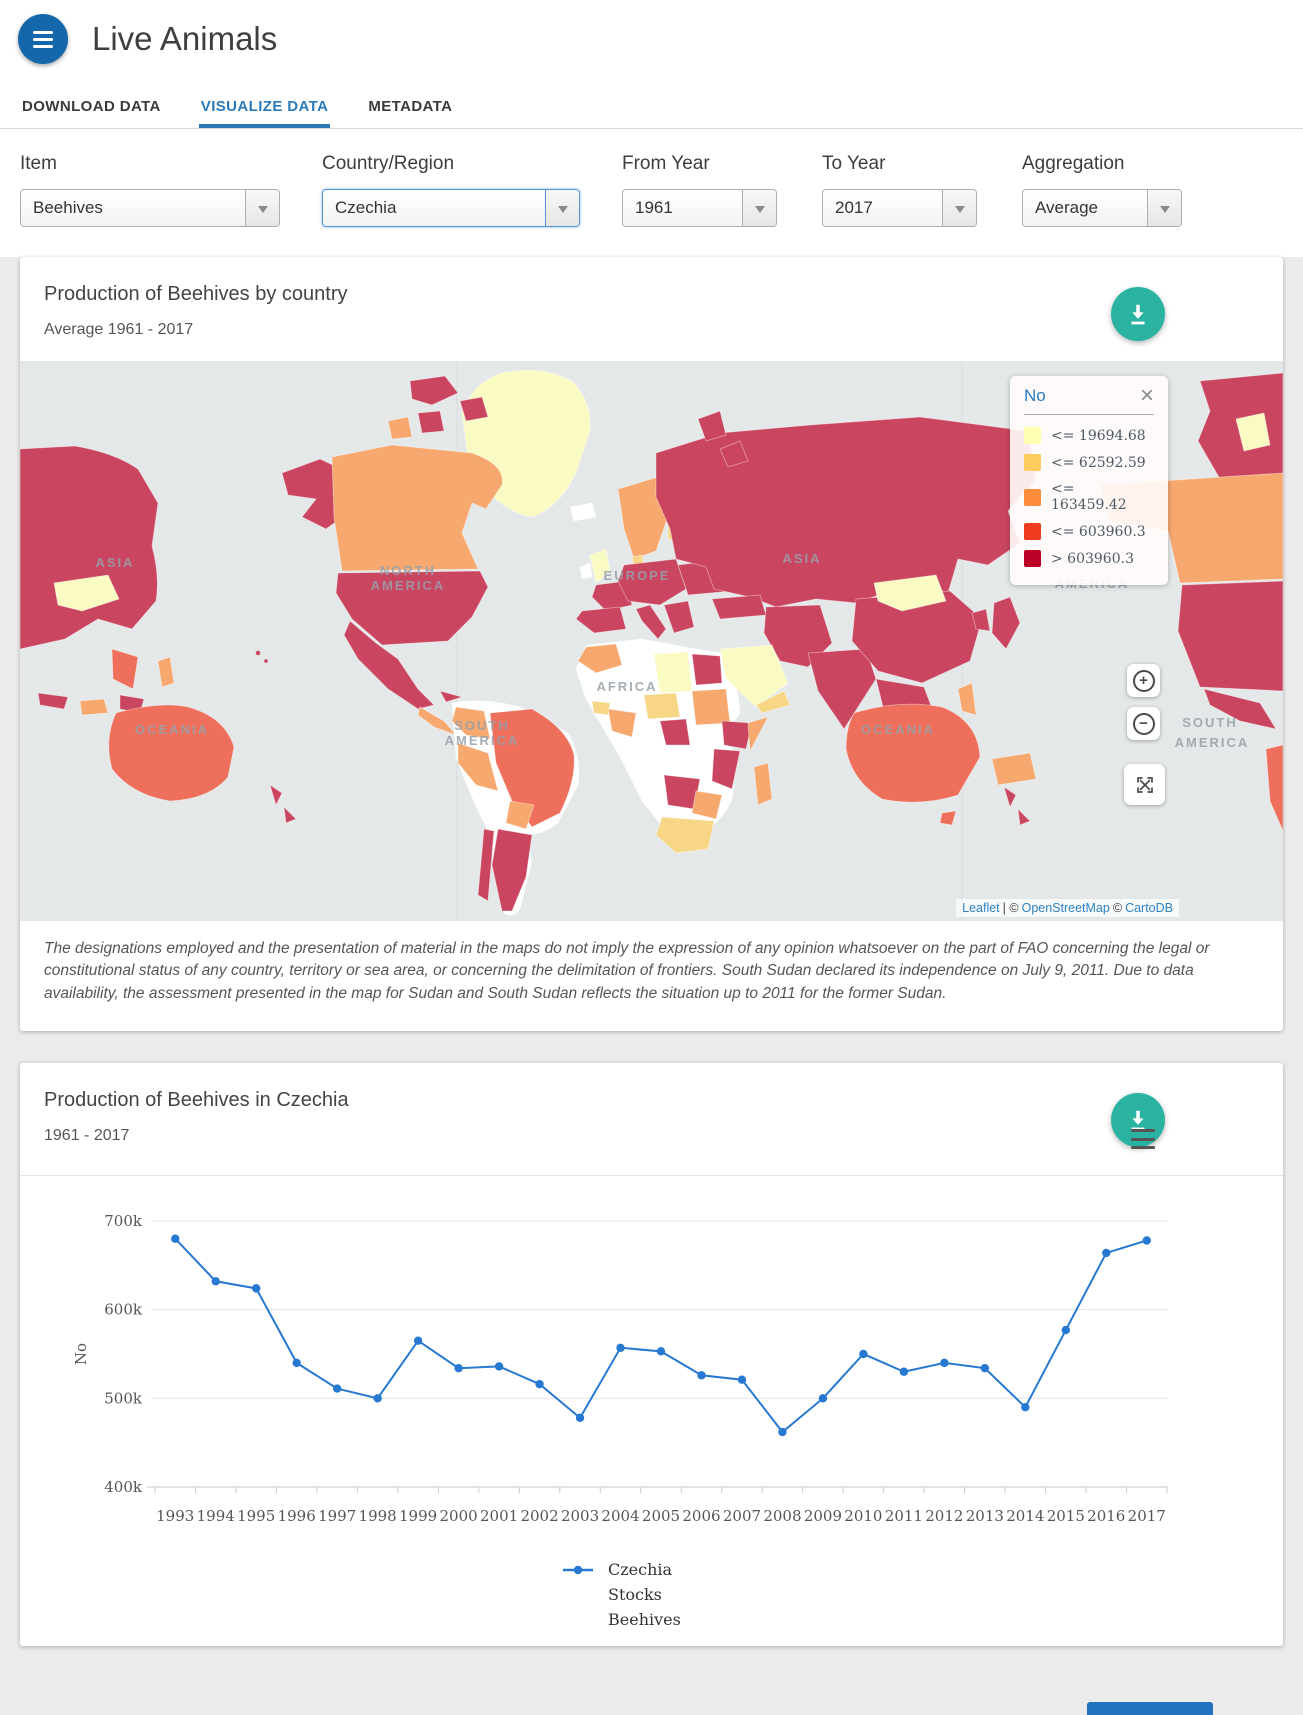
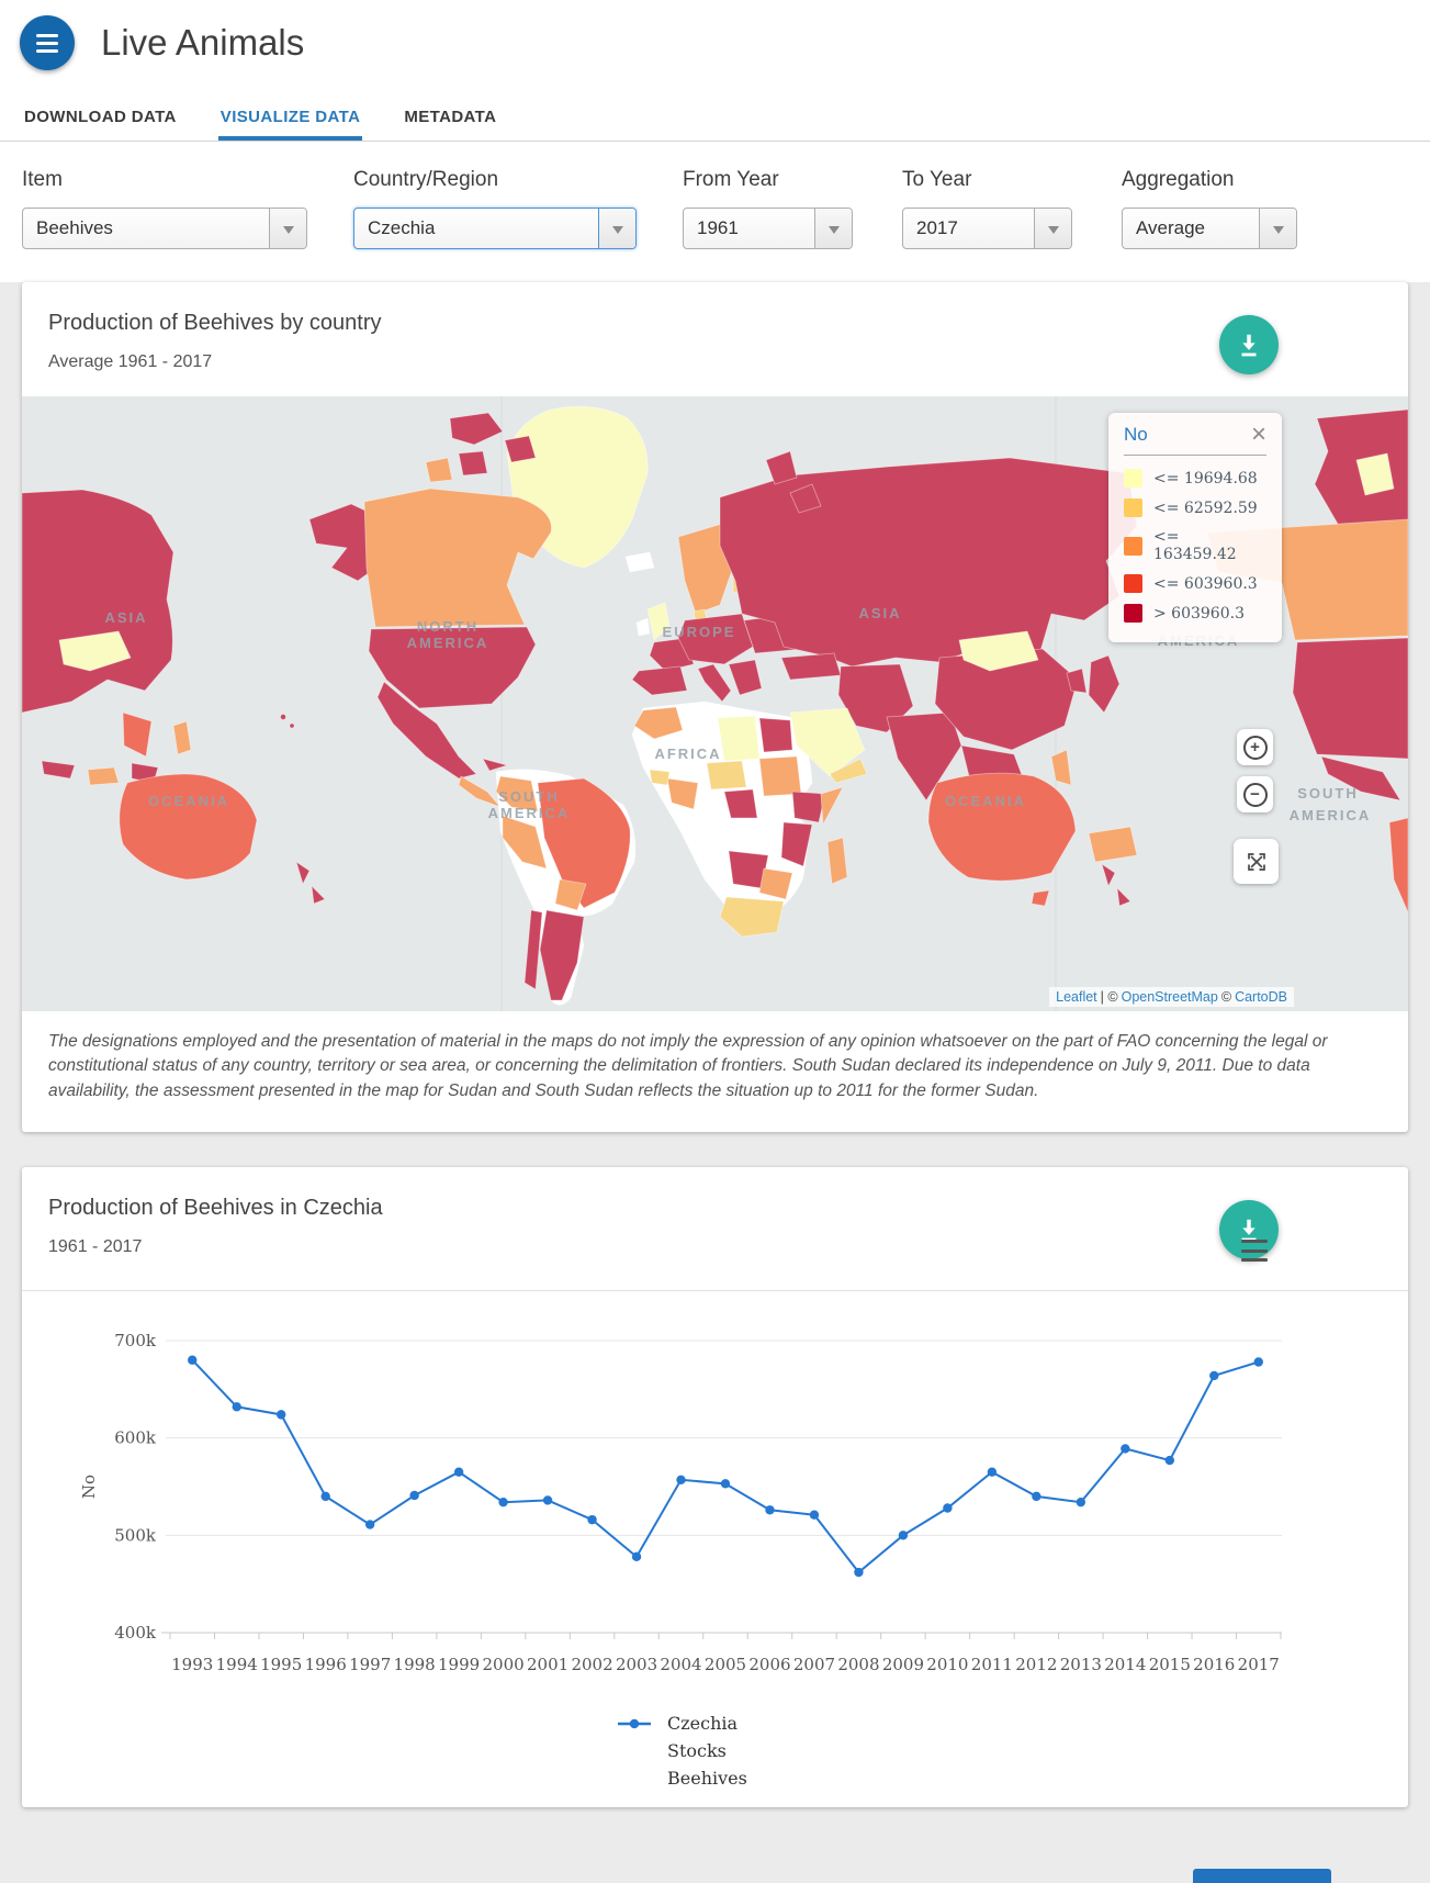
1998: 500k -> 540k
2010: 550k -> 530k
2011: 530k -> 560k
2014: 490k -> 590k
